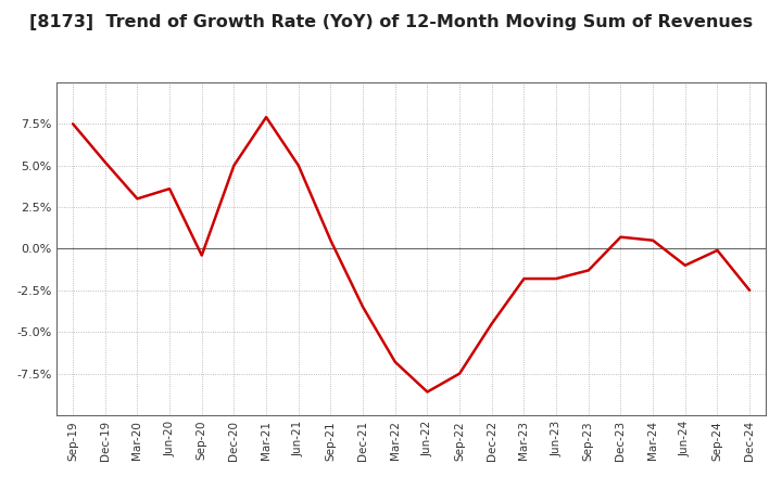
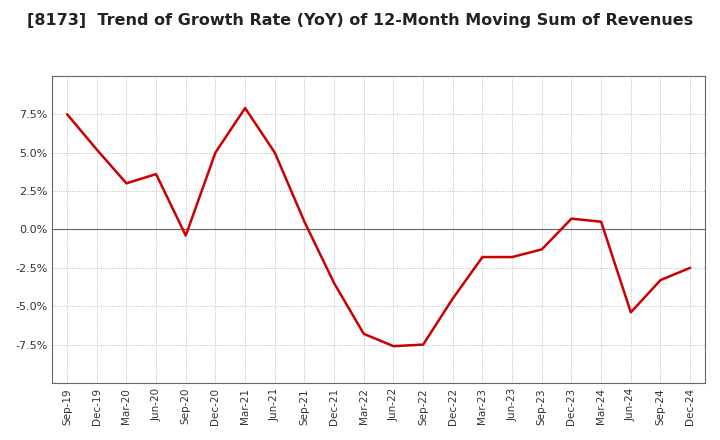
Jun-22: -8.6% -> -7.6%
Jun-24: -1.0% -> -5.4%
Sep-24: -0.1% -> -3.3%
